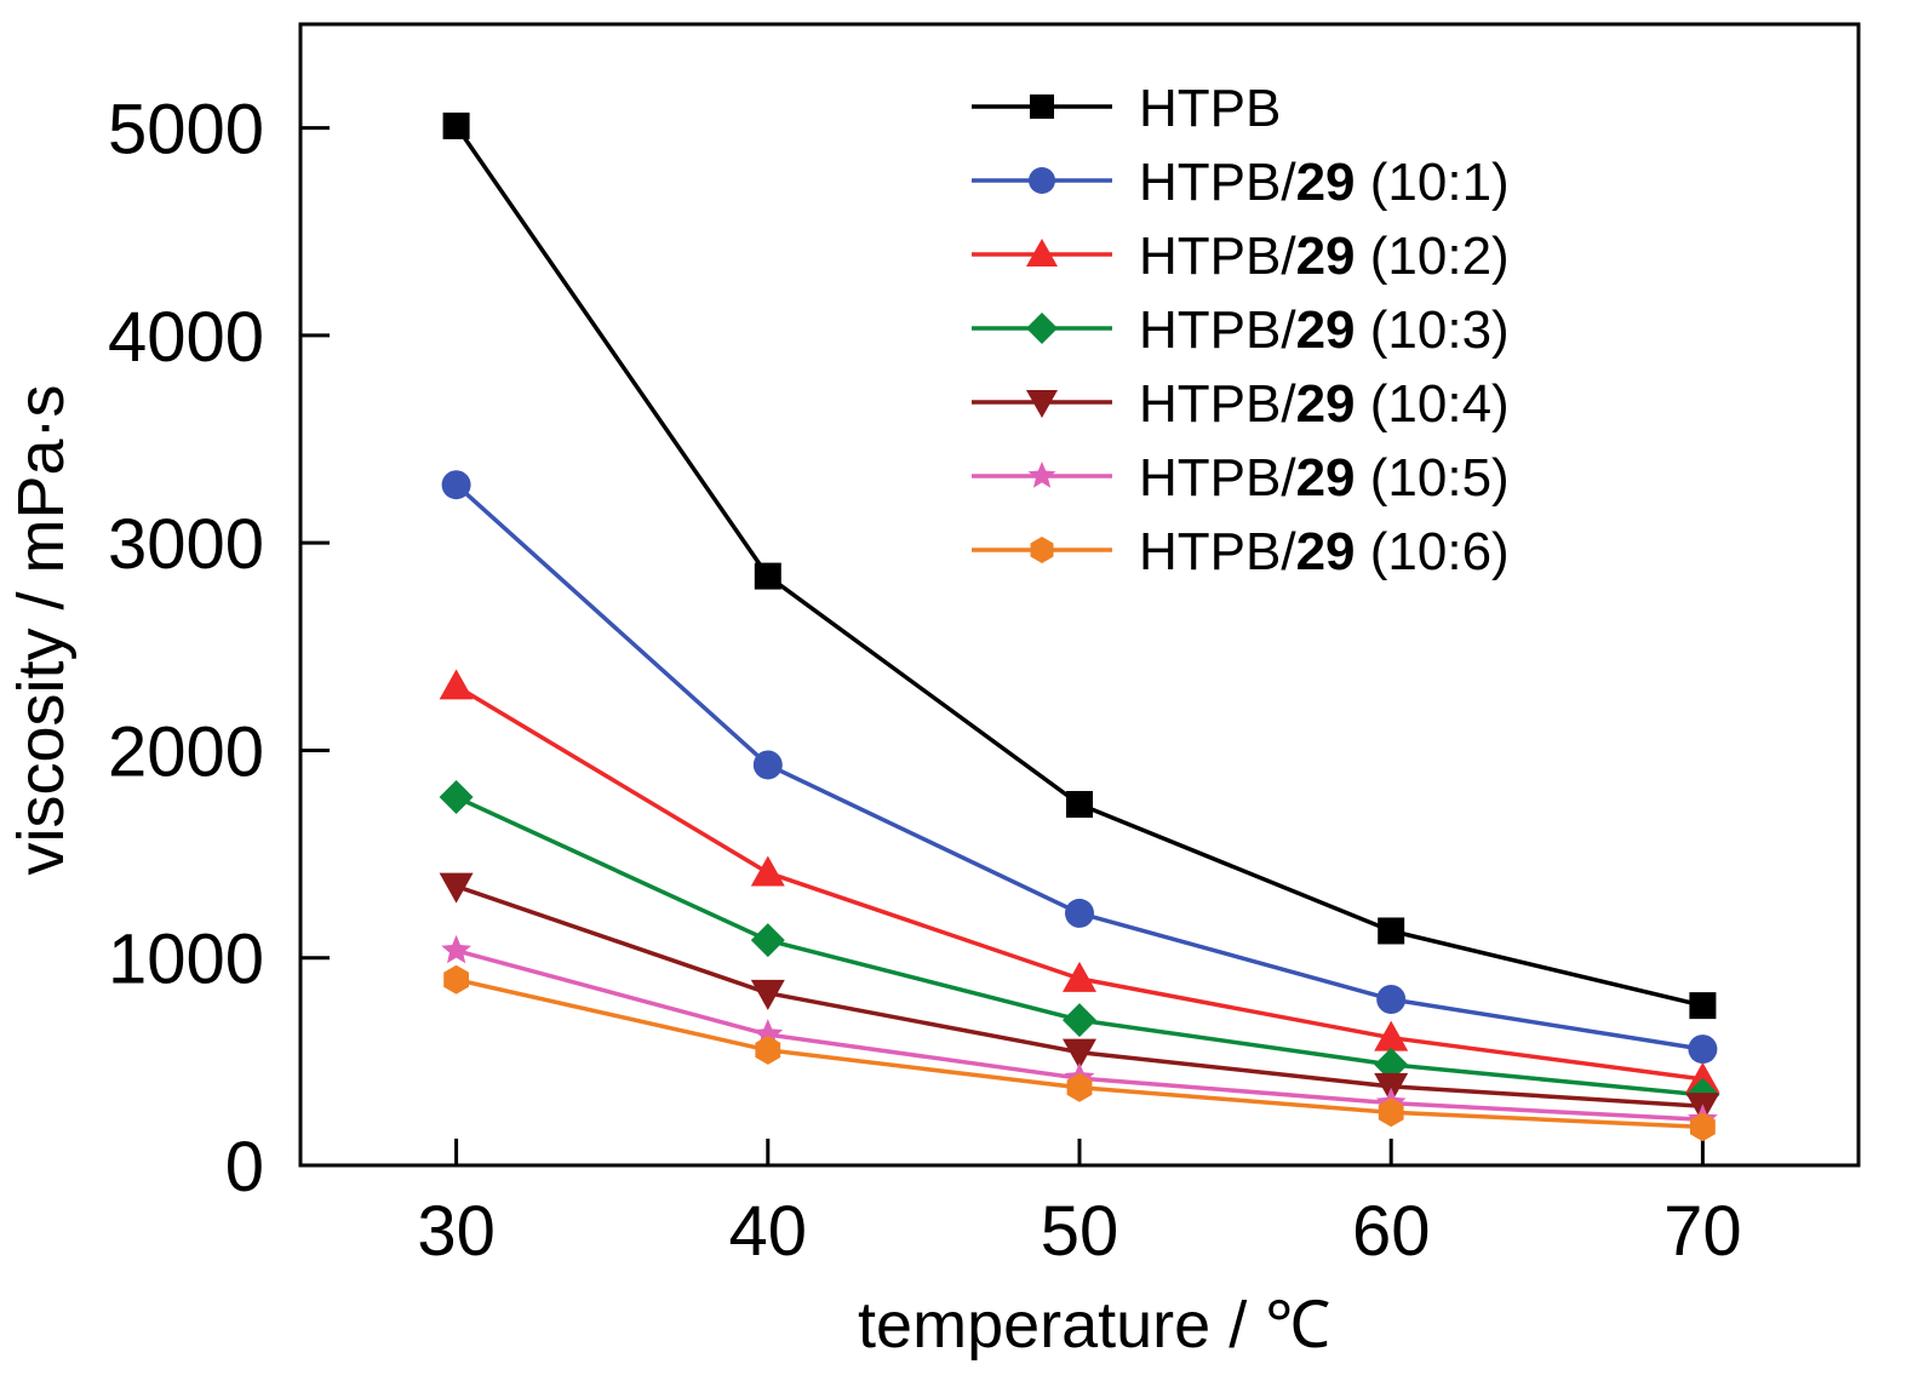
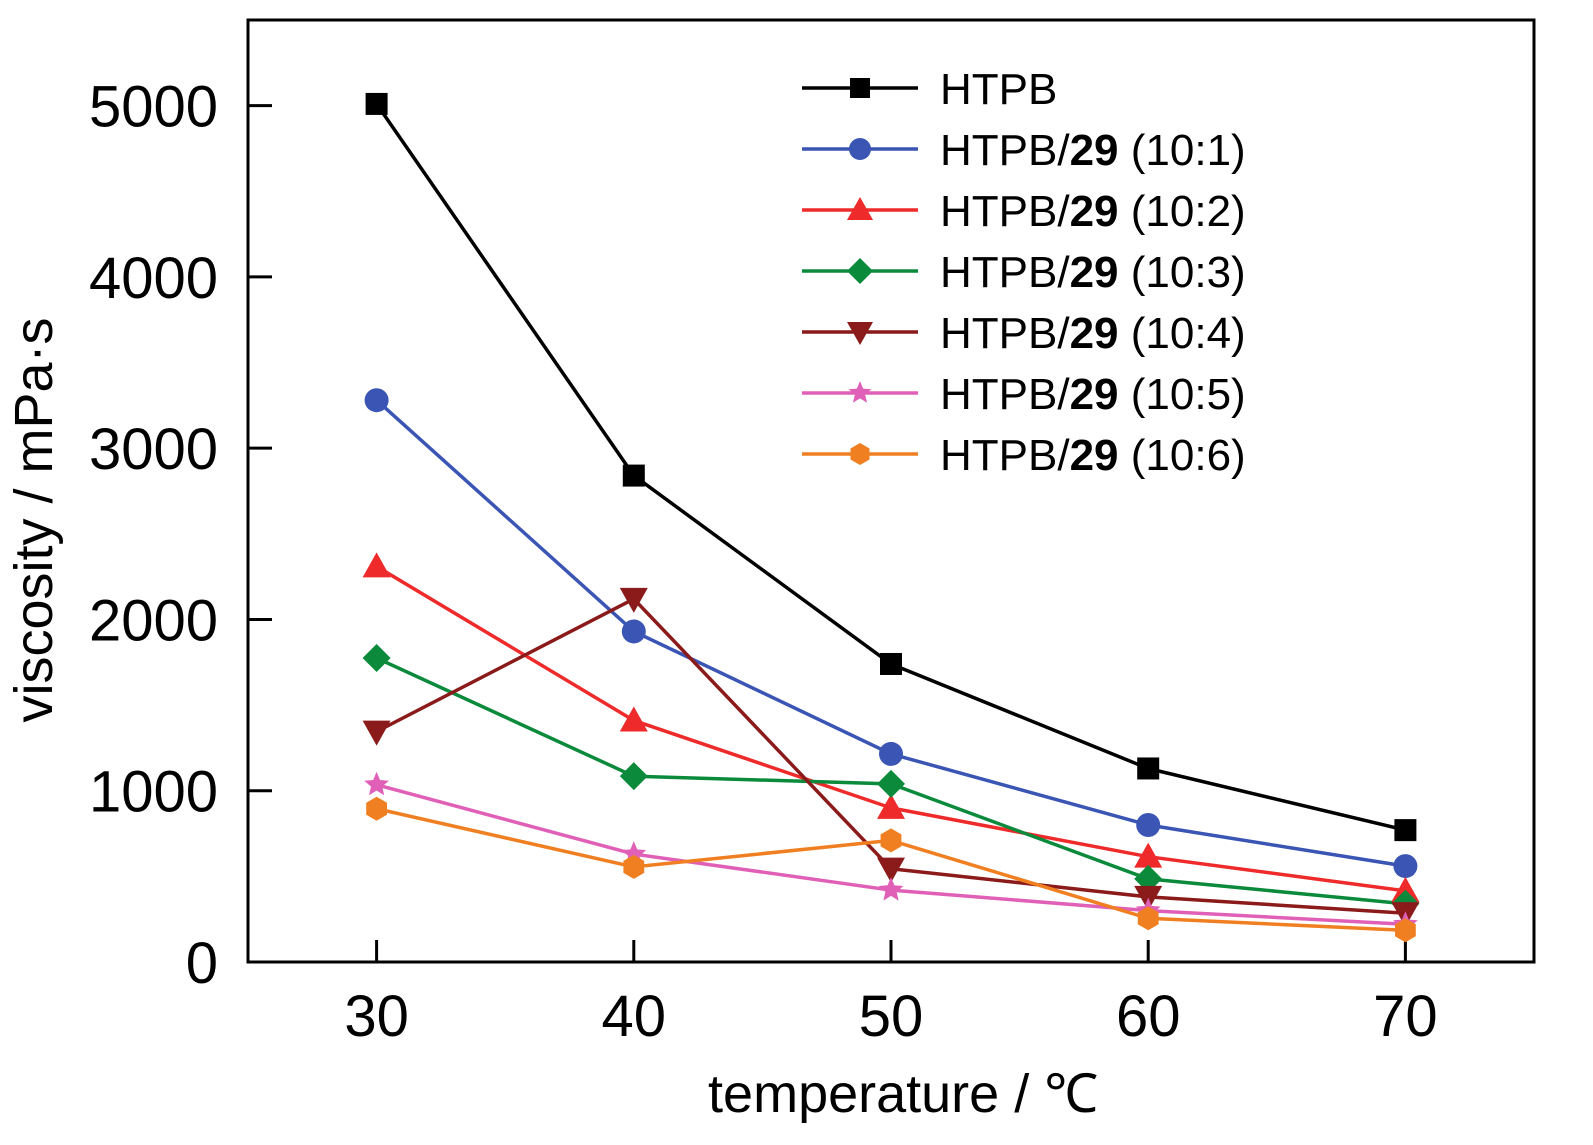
HTPB/29 (10:4)/40: 830 -> 2120
HTPB/29 (10:3)/50: 700 -> 1040
HTPB/29 (10:6)/50: 380 -> 710
